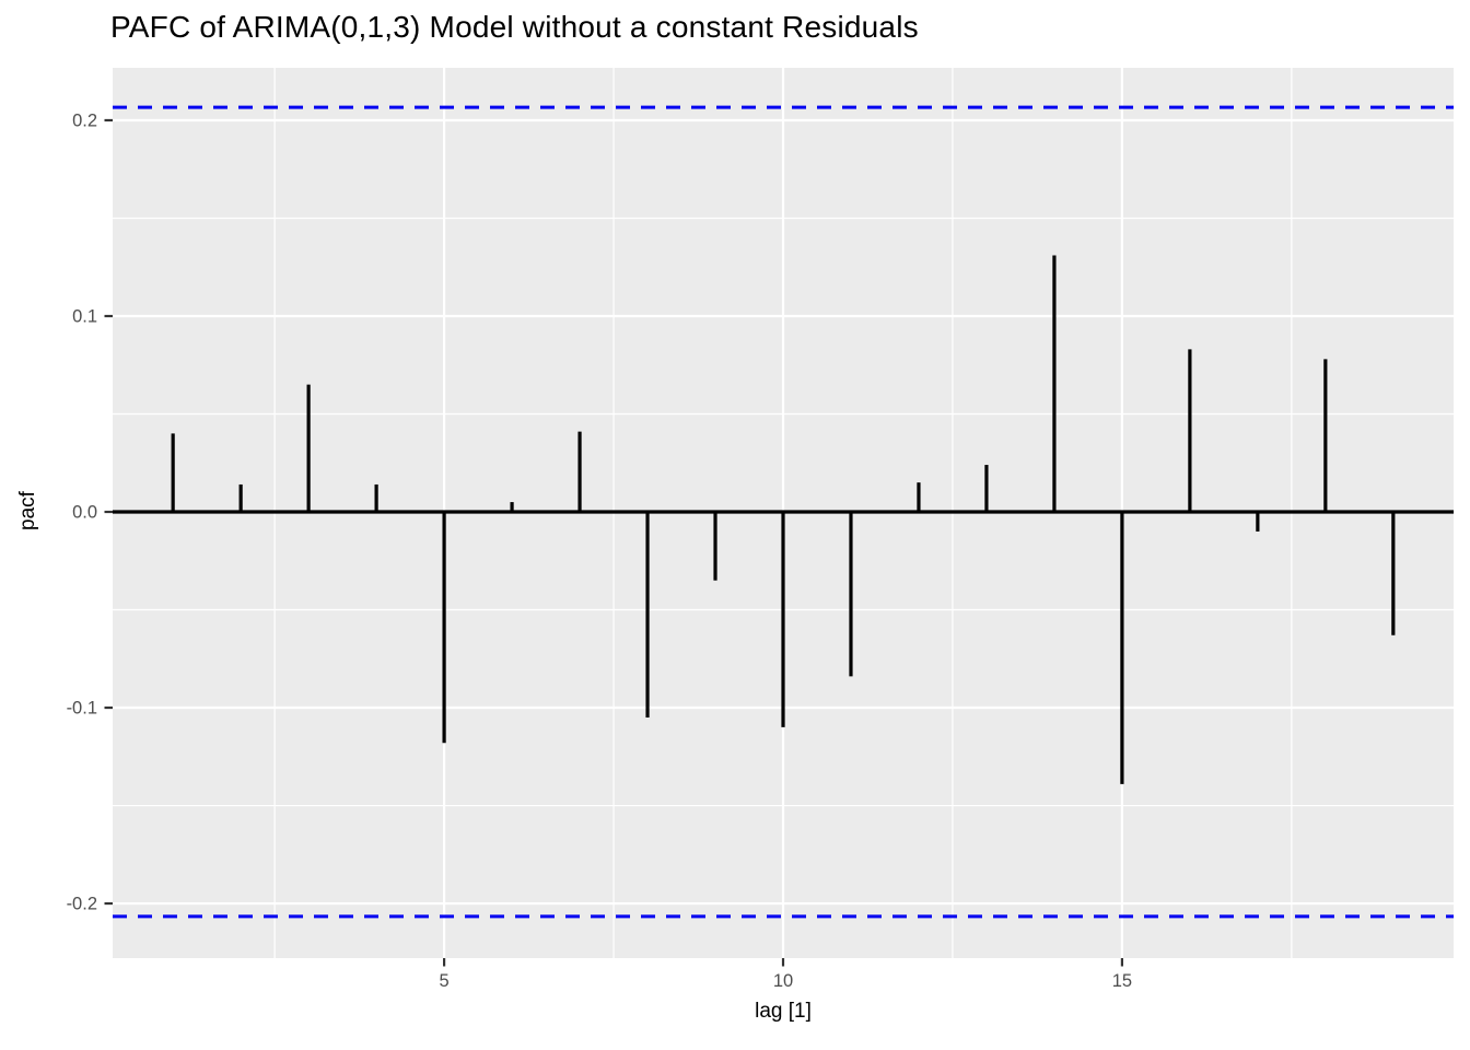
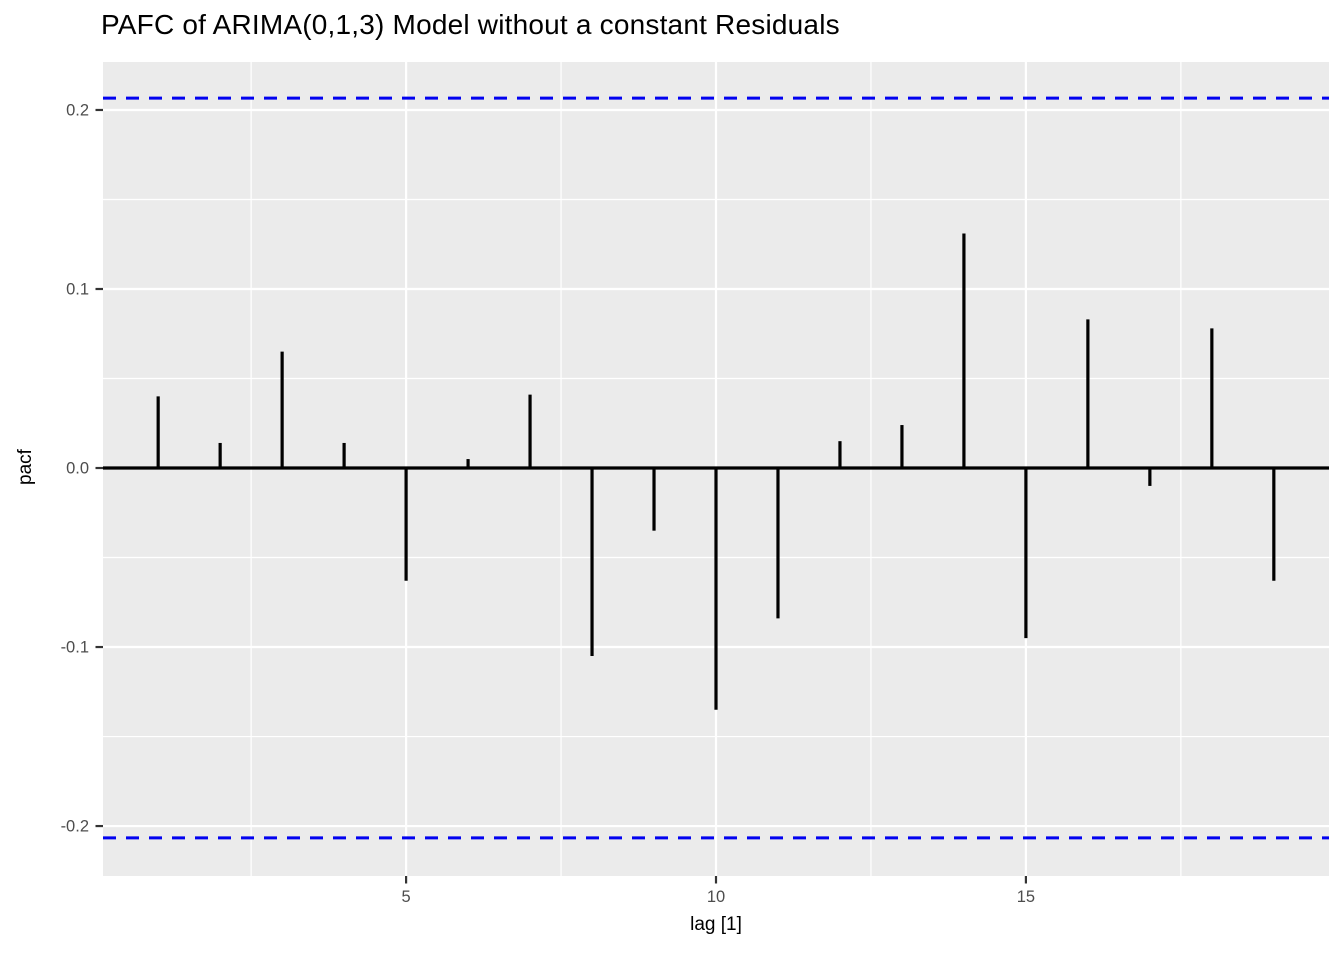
5: -0.118 -> -0.063
10: -0.110 -> -0.135
15: -0.139 -> -0.095
